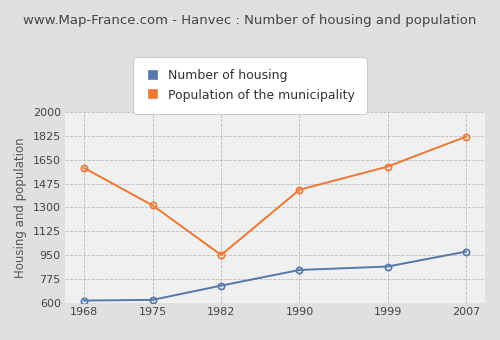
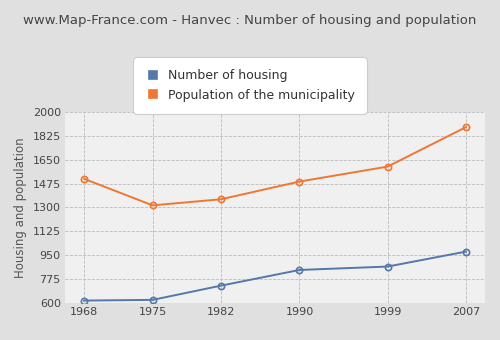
Population of the municipality/1968: 1590 -> 1510
Population of the municipality/1982: 950 -> 1360
Population of the municipality/1990: 1430 -> 1490
Population of the municipality/2007: 1820 -> 1890
